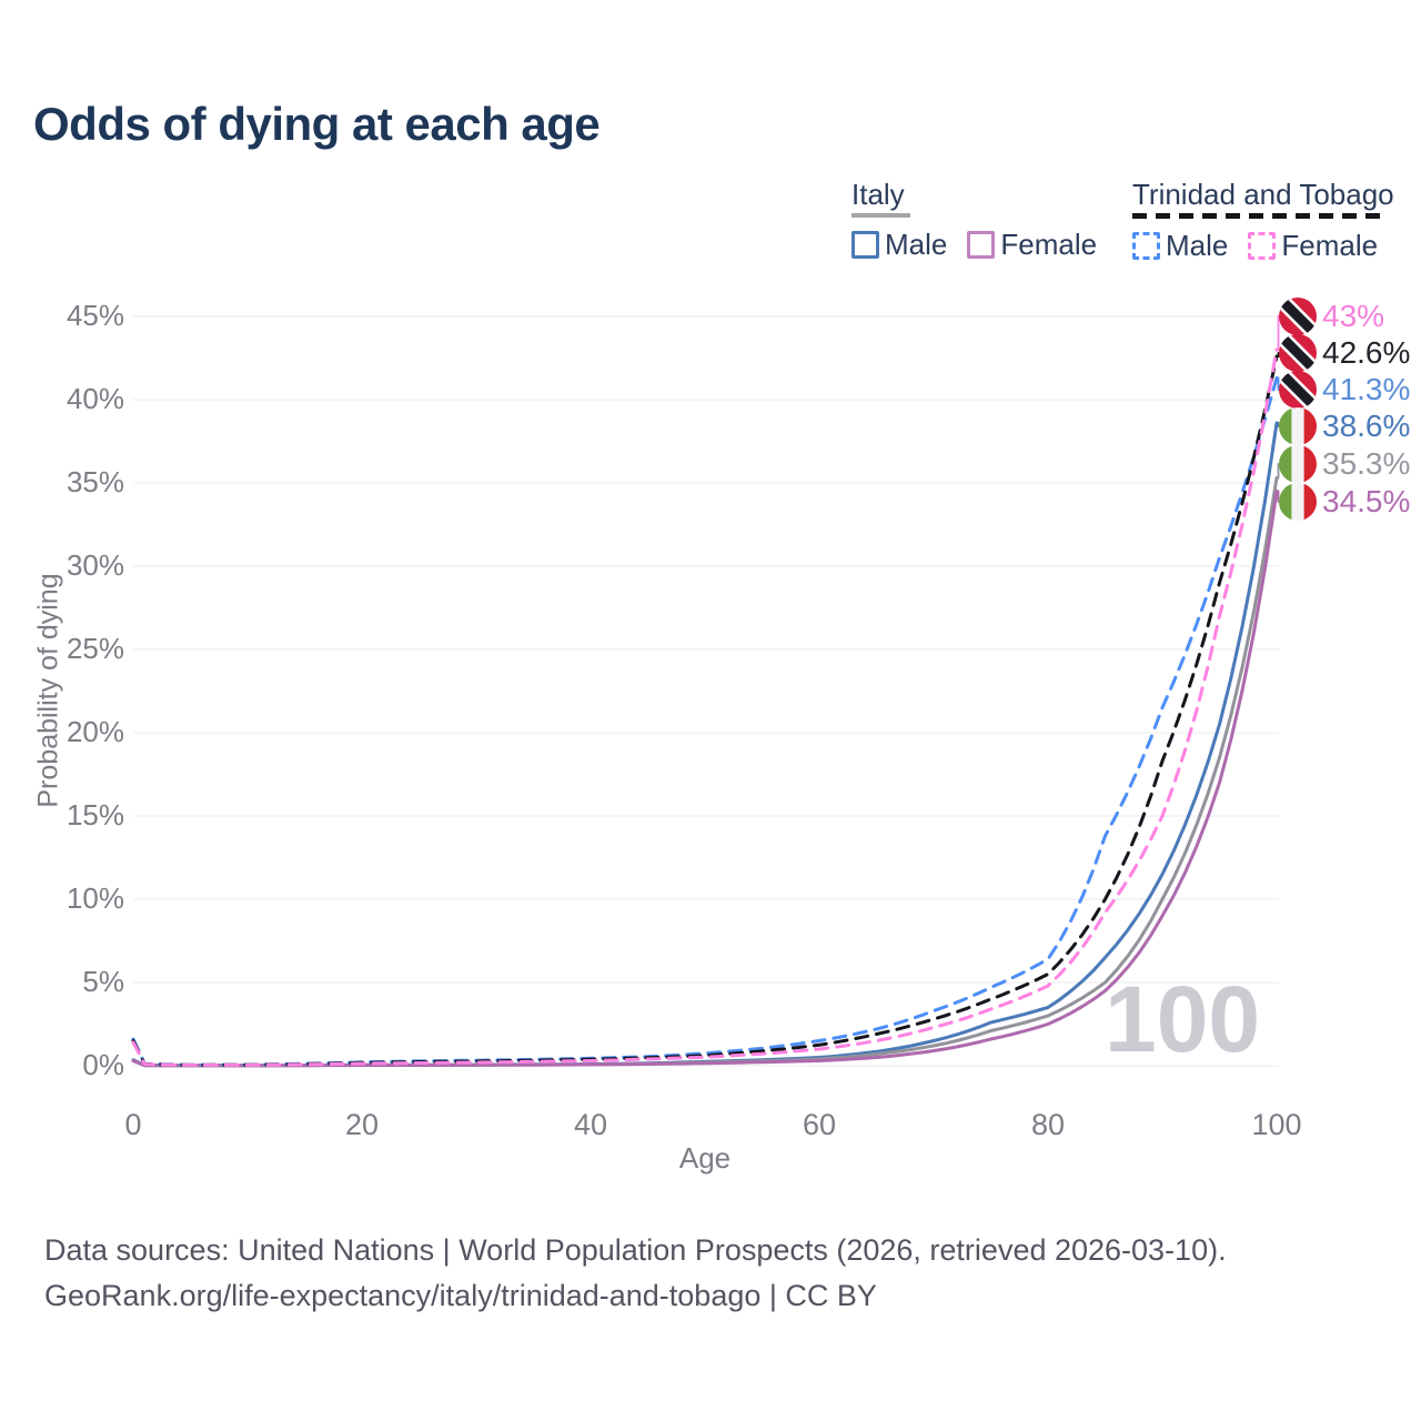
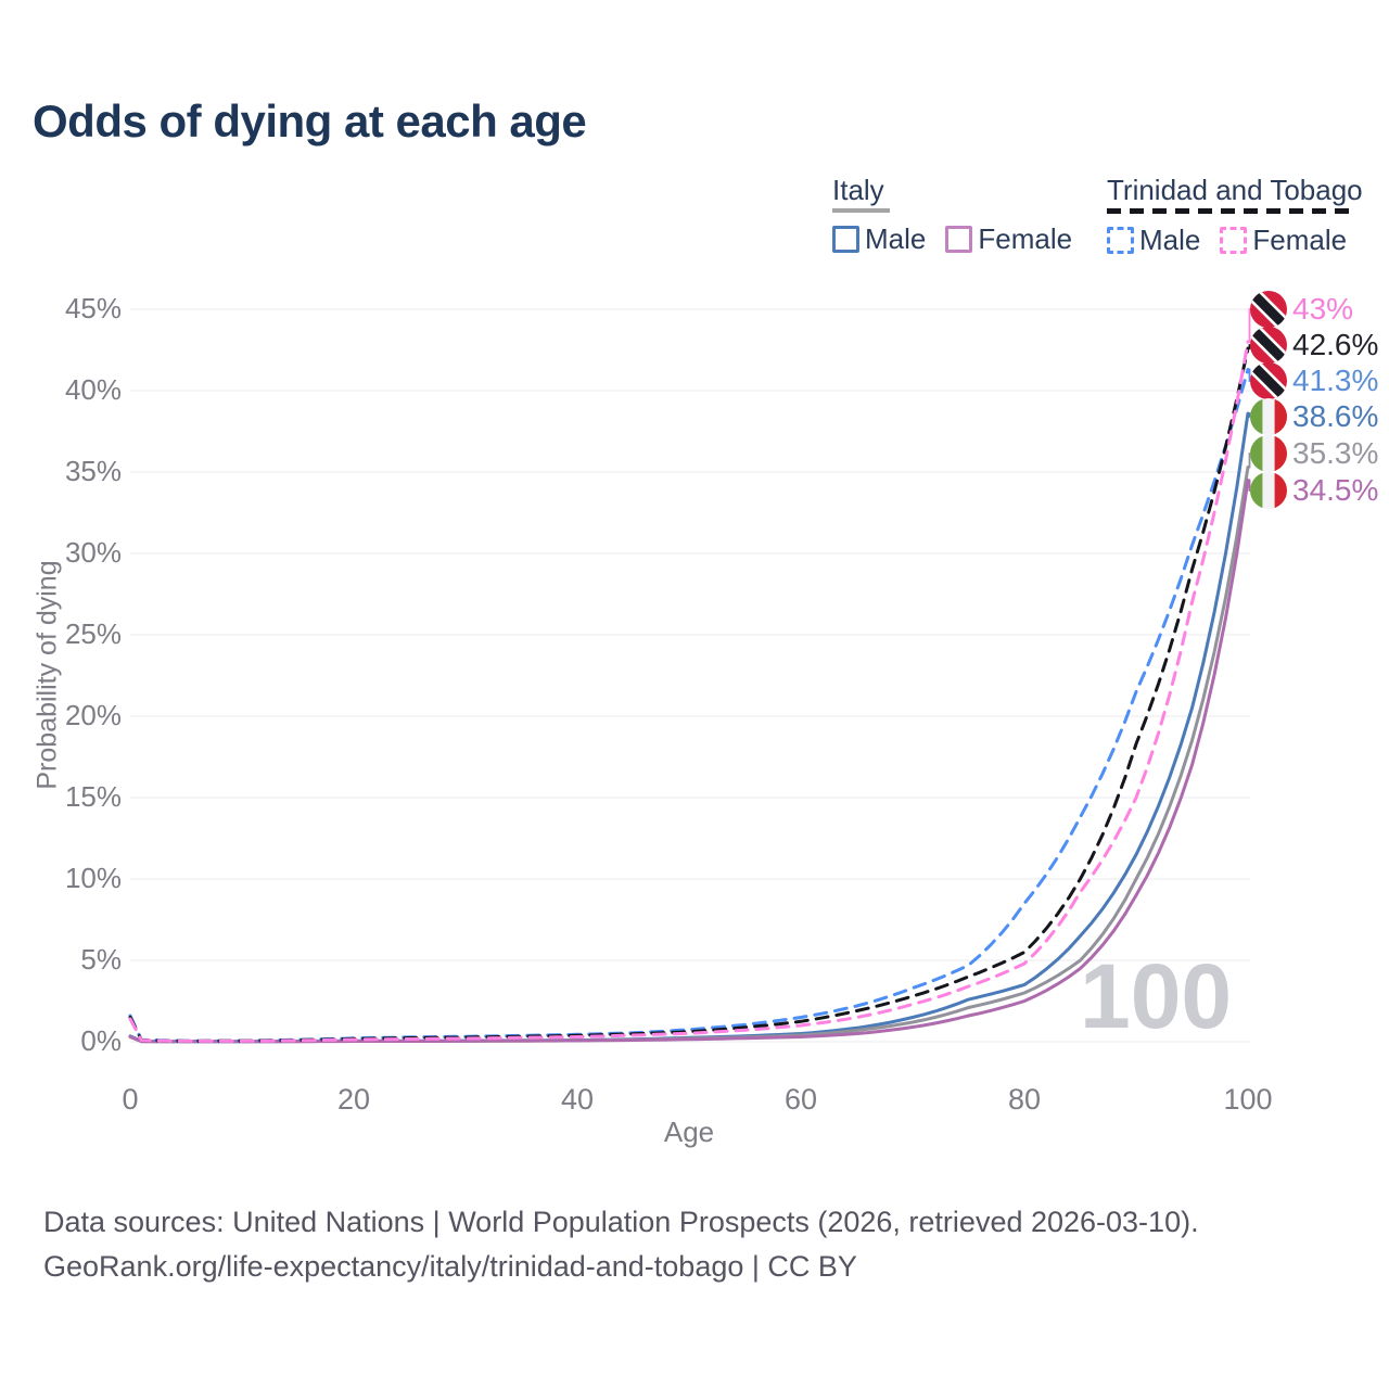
Trinidad and Tobago Male/80: 6.4% -> 8.5%
